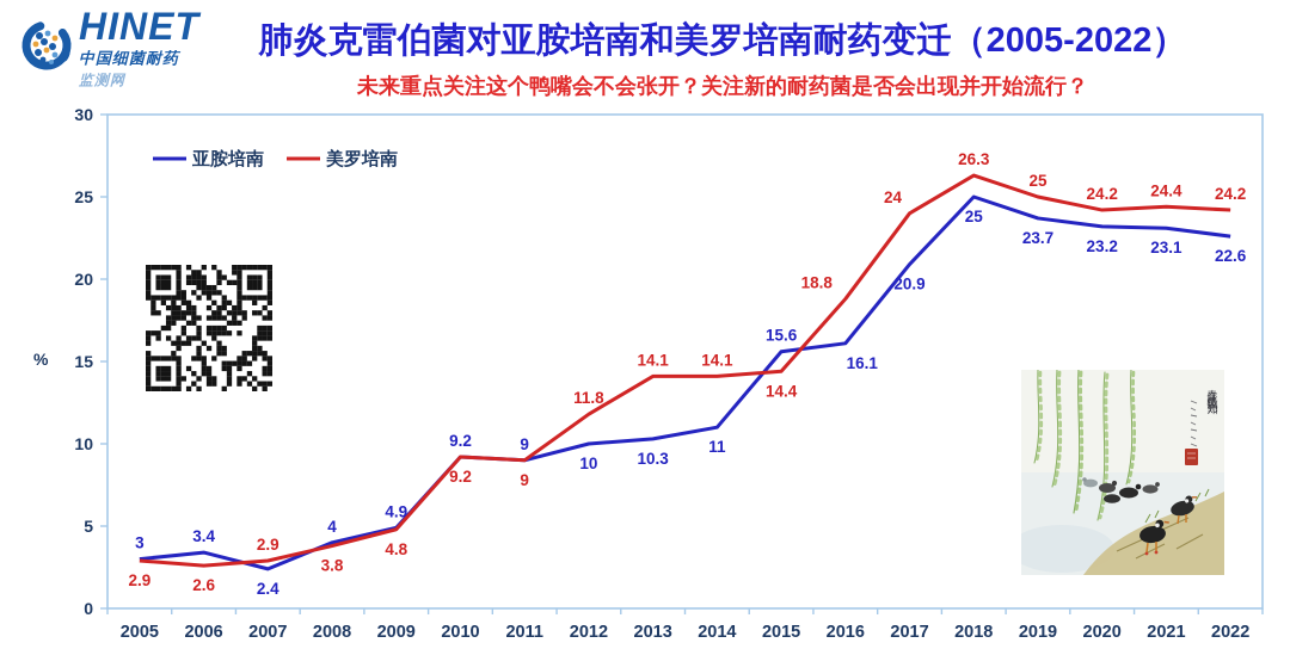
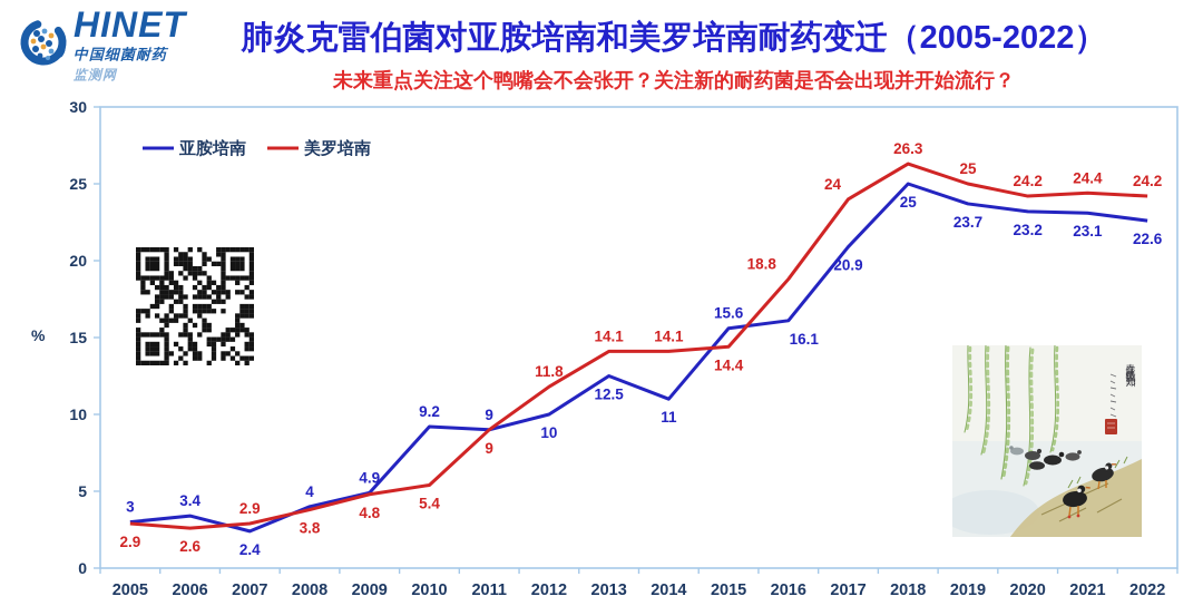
美罗培南/2010: 9.2 -> 5.4
亚胺培南/2013: 10.3 -> 12.5
